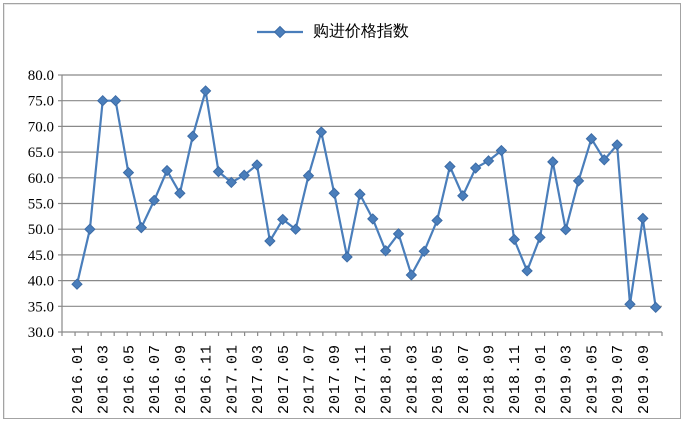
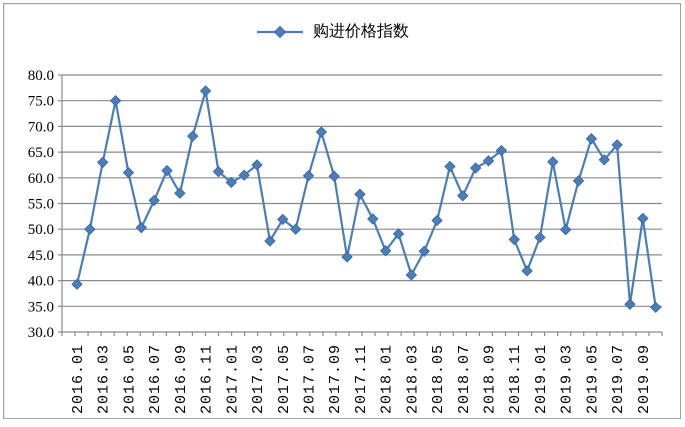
2016.03: 75 -> 63
2017.09: 57 -> 60
